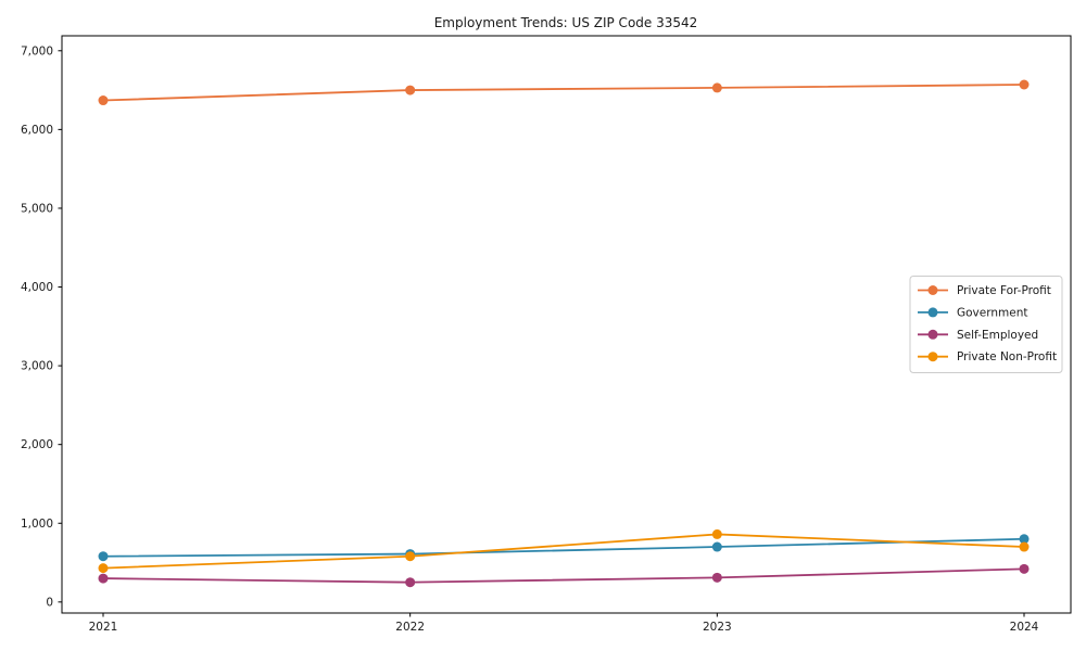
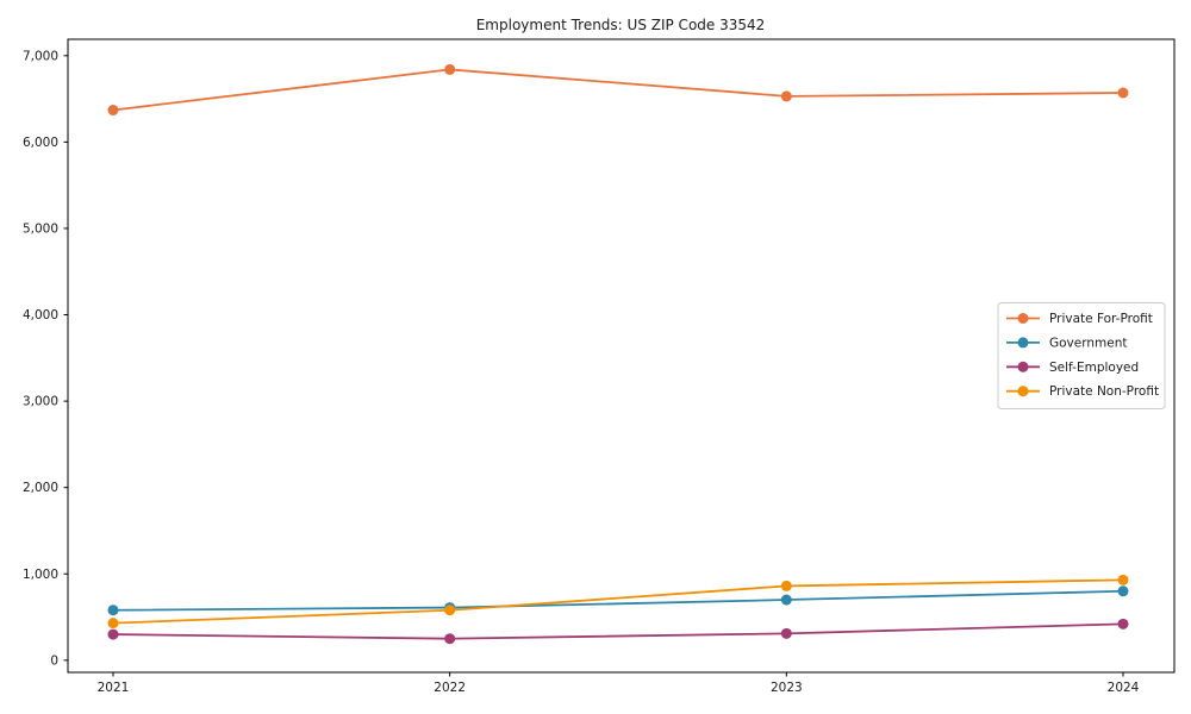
Private For-Profit/2022: 6500 -> 6800
Private Non-Profit/2024: 700 -> 900
